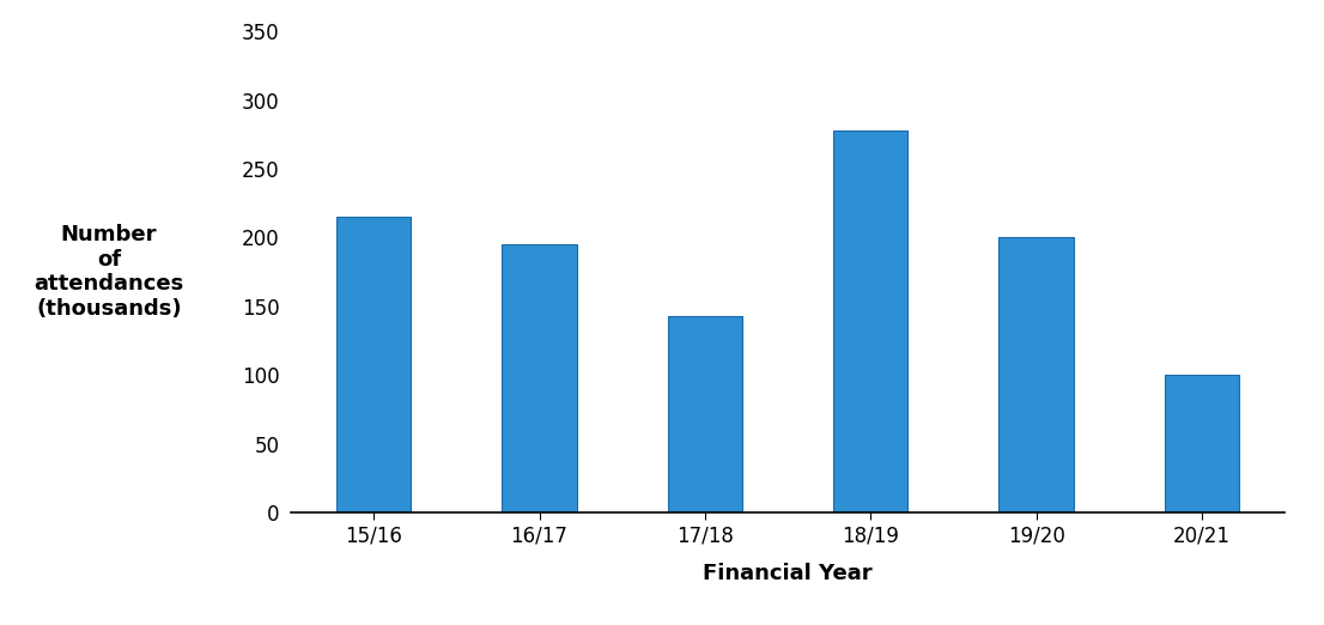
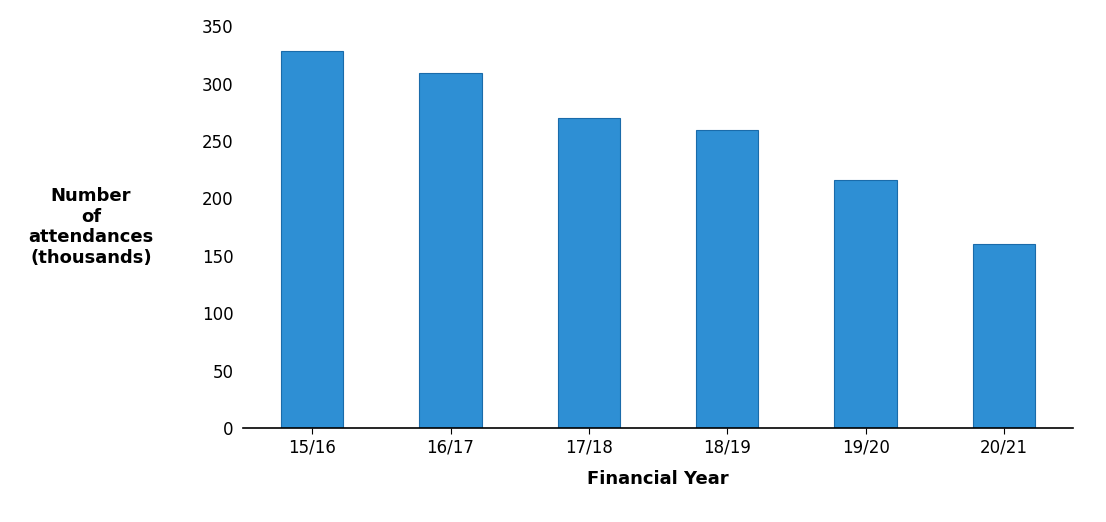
15/16: 215 -> 328
16/17: 195 -> 309
17/18: 143 -> 270
18/19: 278 -> 260
19/20: 200 -> 216
20/21: 100 -> 160
